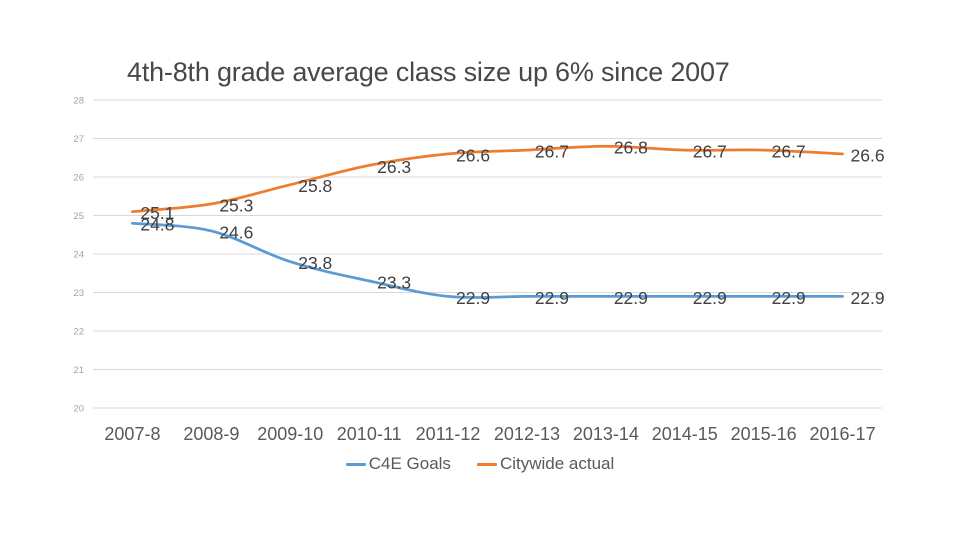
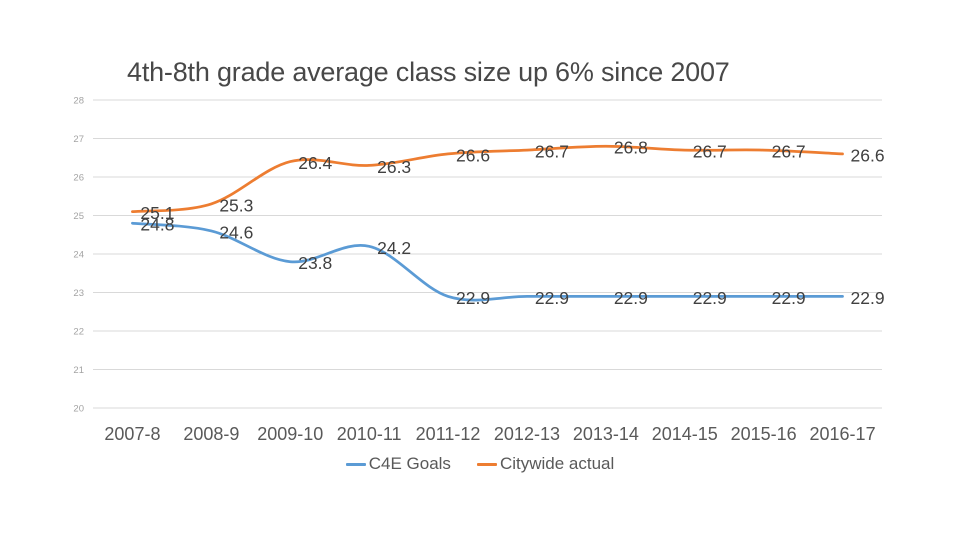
Citywide actual/2009-10: 25.8 -> 26.4
C4E Goals/2010-11: 23.3 -> 24.2
